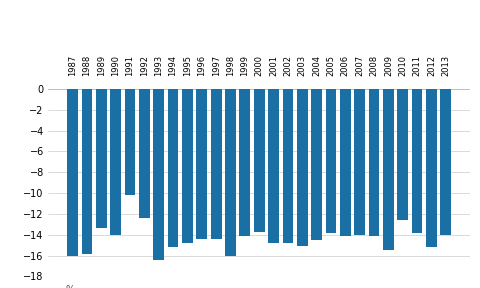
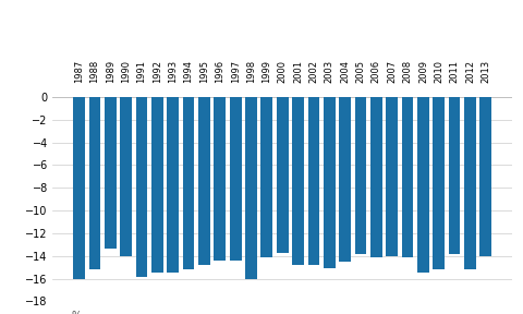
1988: -15.8 -> -15.2
1991: -10.2 -> -15.8
1992: -12.4 -> -15.5
1993: -16.4 -> -15.5
2010: -12.6 -> -15.2
